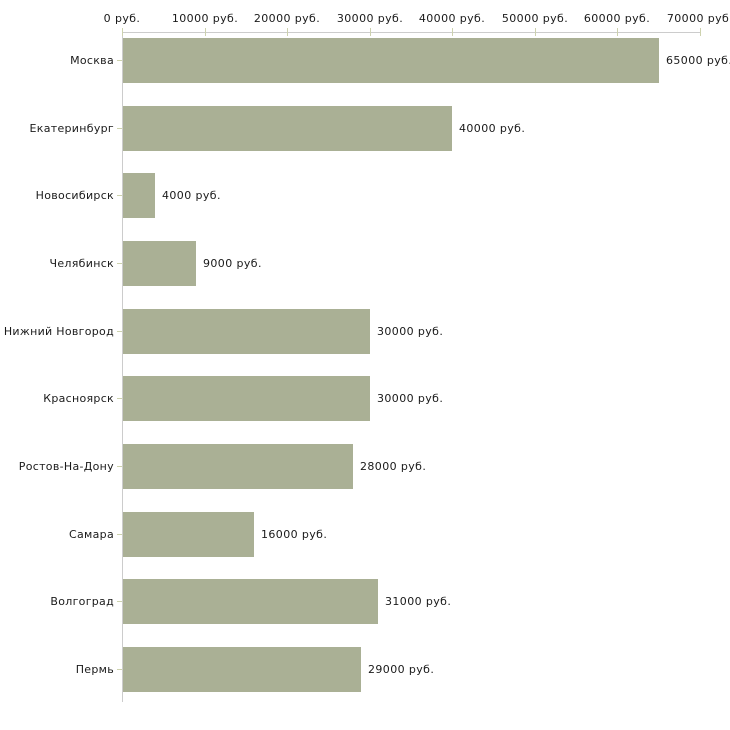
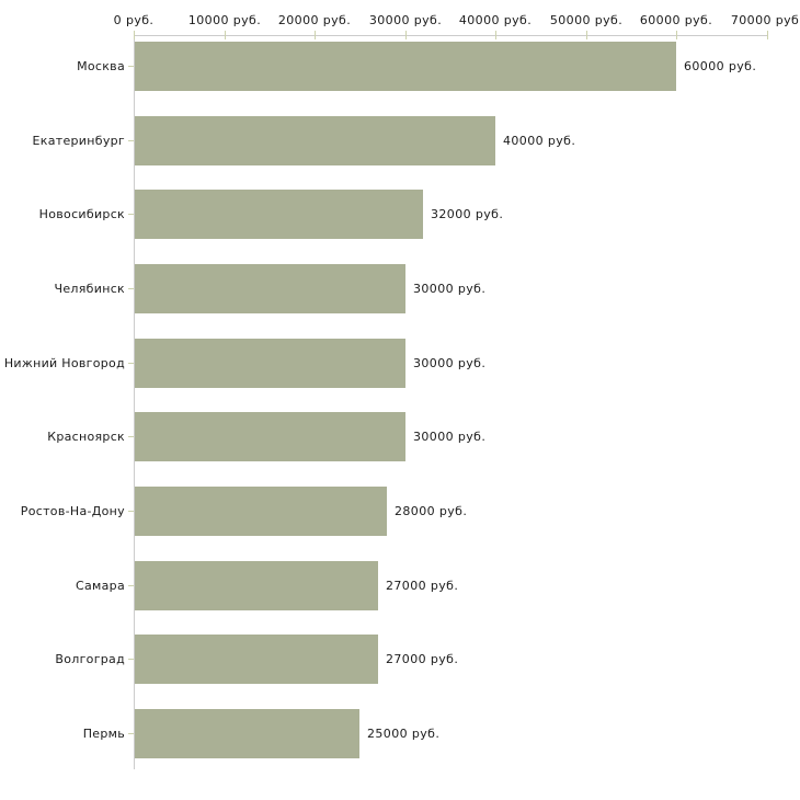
Москва: 65000 -> 60000
Новосибирск: 4000 -> 32000
Челябинск: 9000 -> 30000
Самара: 16000 -> 27000
Волгоград: 31000 -> 27000
Пермь: 29000 -> 25000
